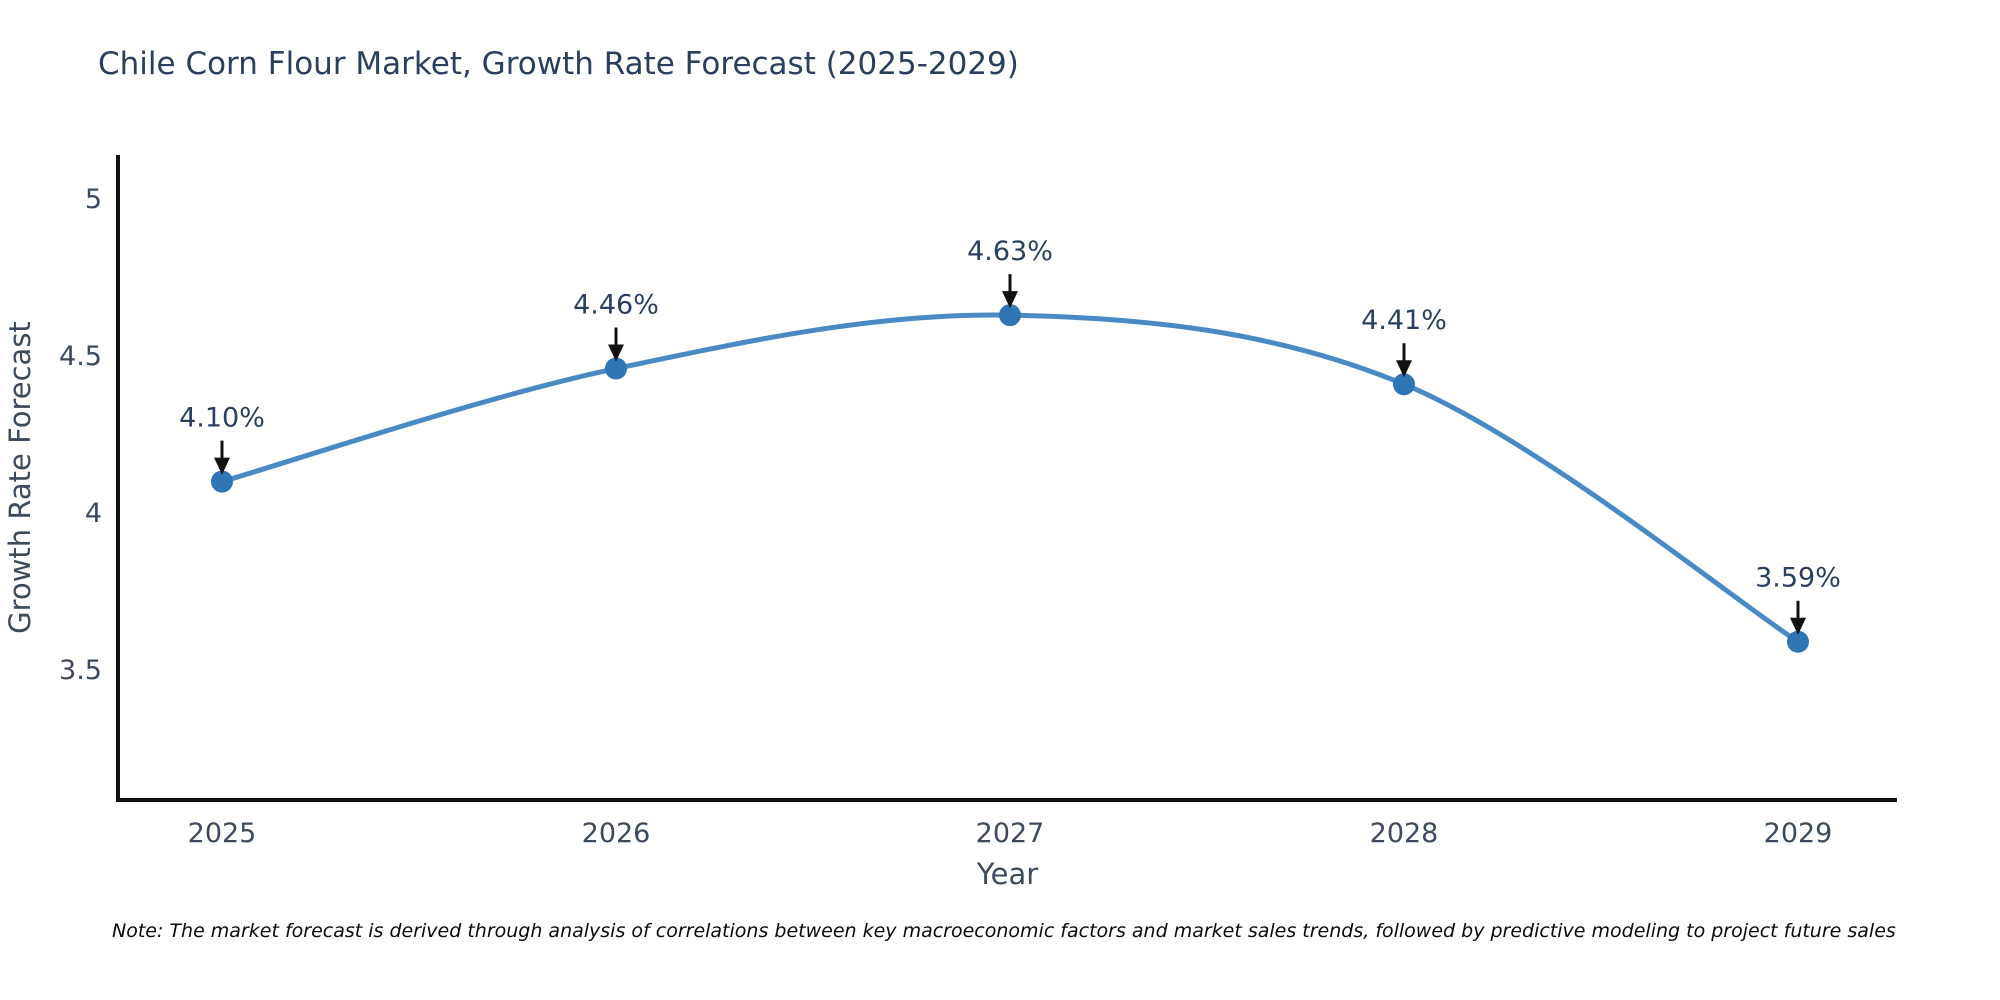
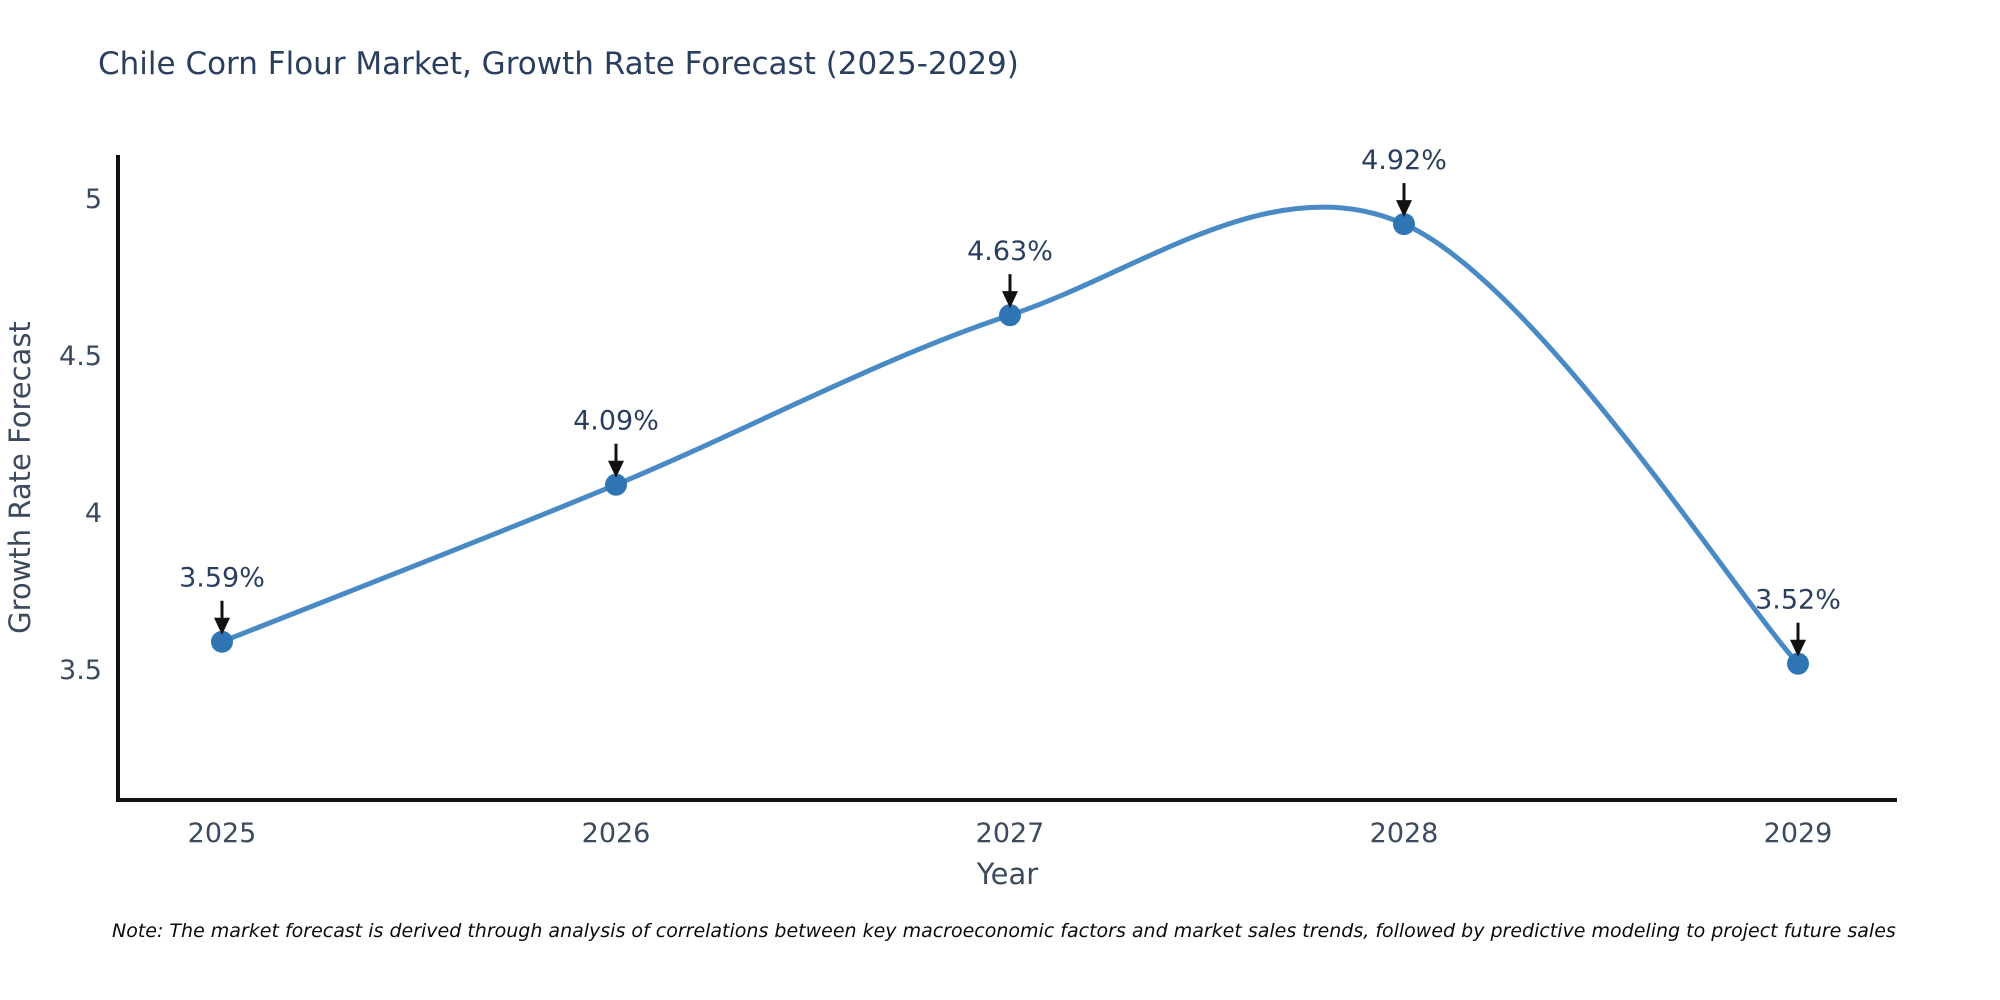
2025: 4.10% -> 3.59%
2026: 4.46% -> 4.09%
2028: 4.41% -> 4.92%
2029: 3.59% -> 3.52%
